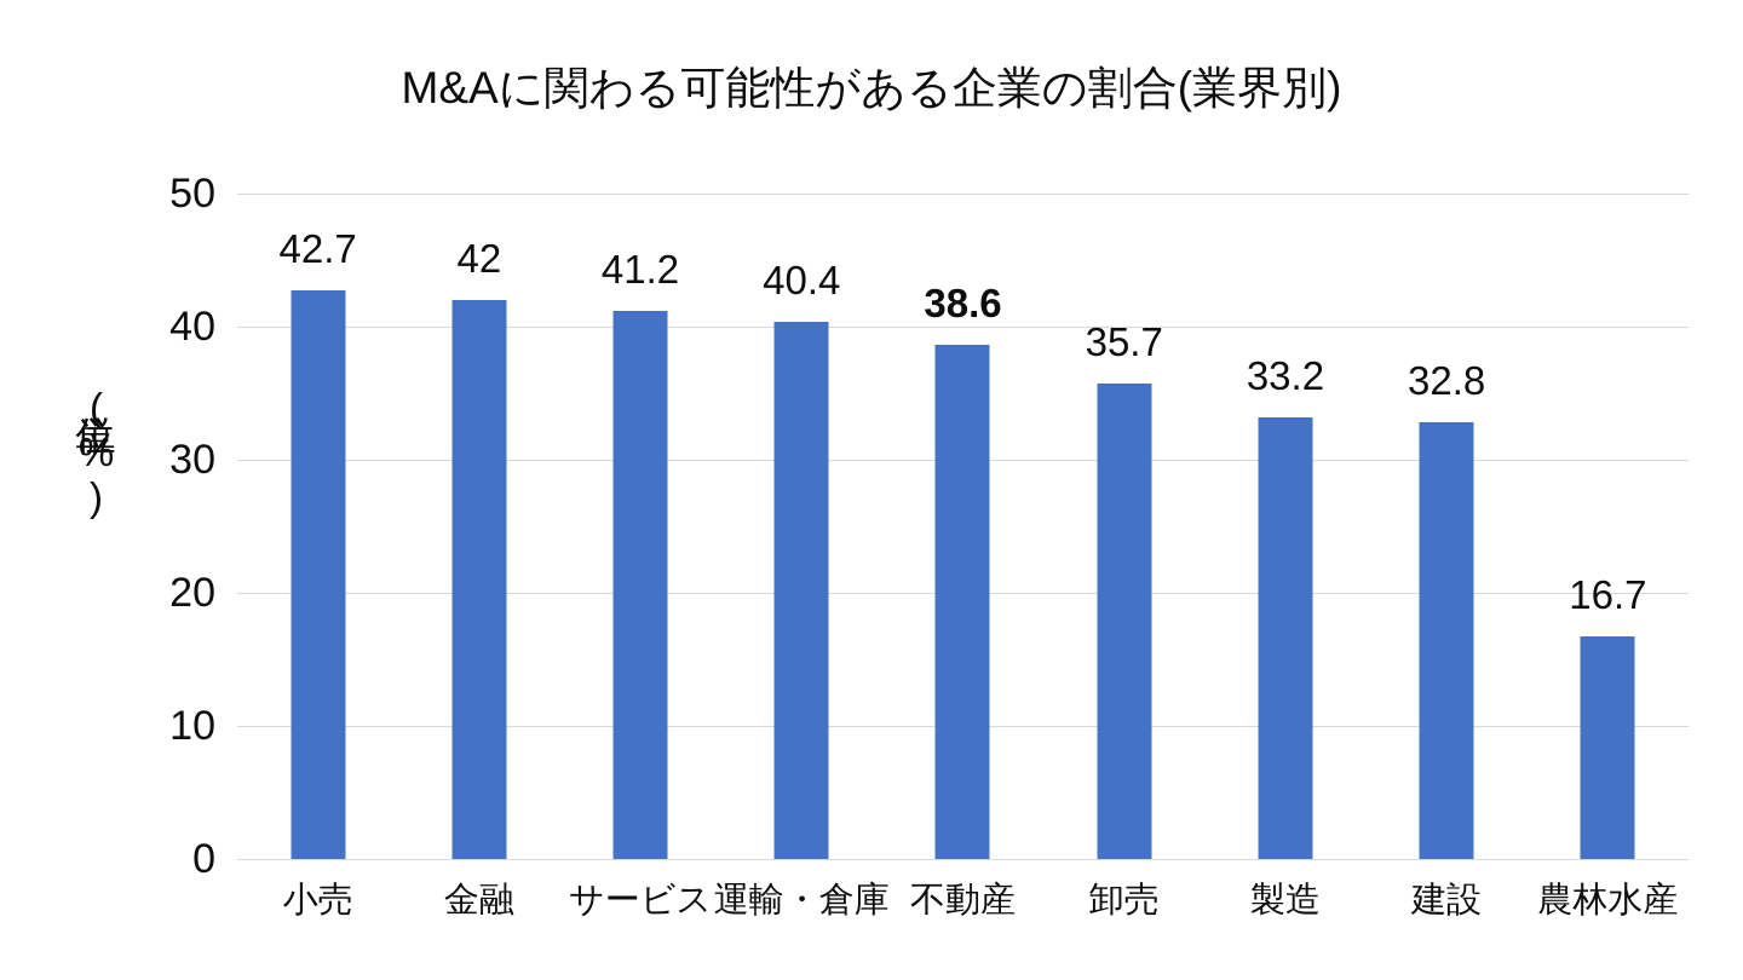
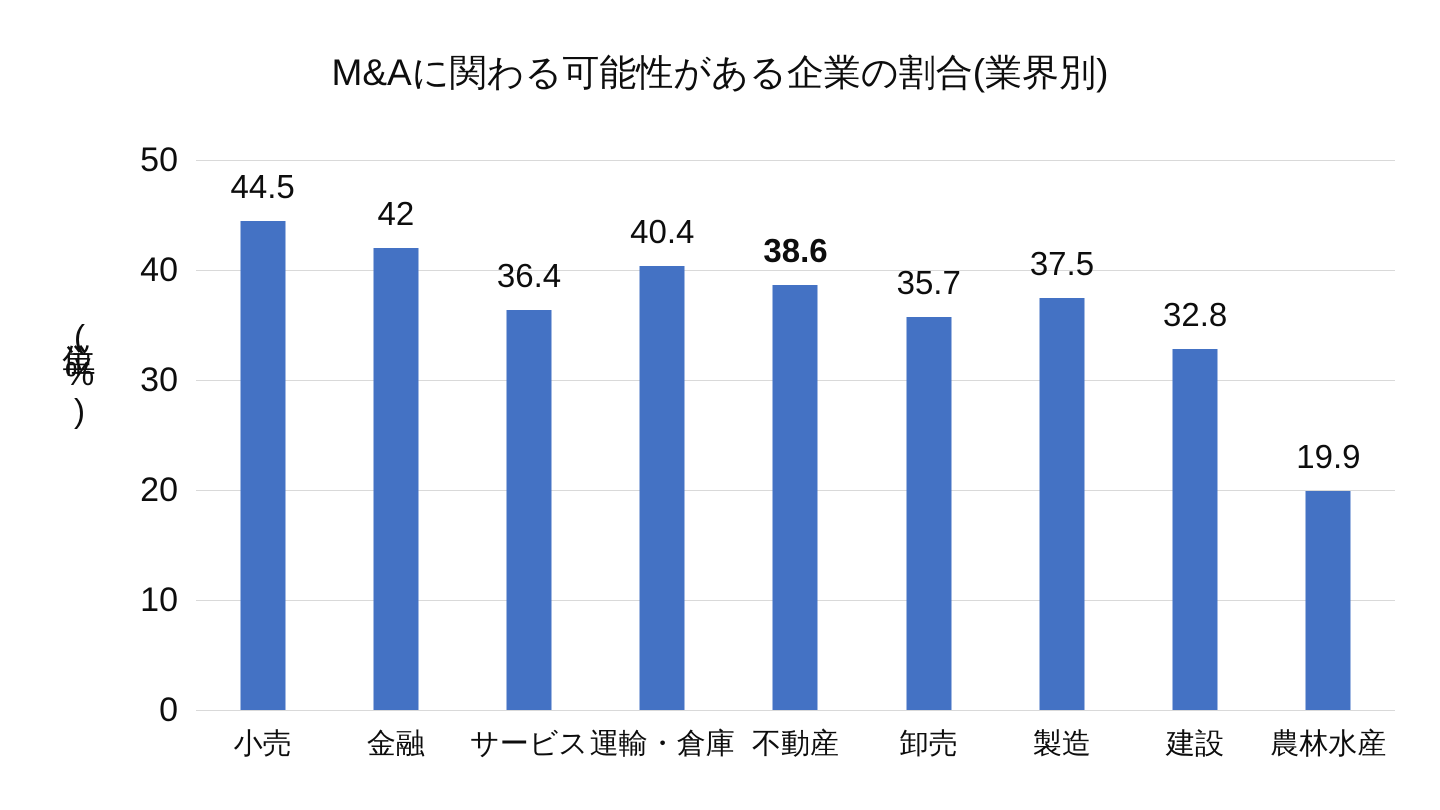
小売: 42.7 -> 44.5
サービス: 41.2 -> 36.4
製造: 33.2 -> 37.5
農林水産: 16.7 -> 19.9
